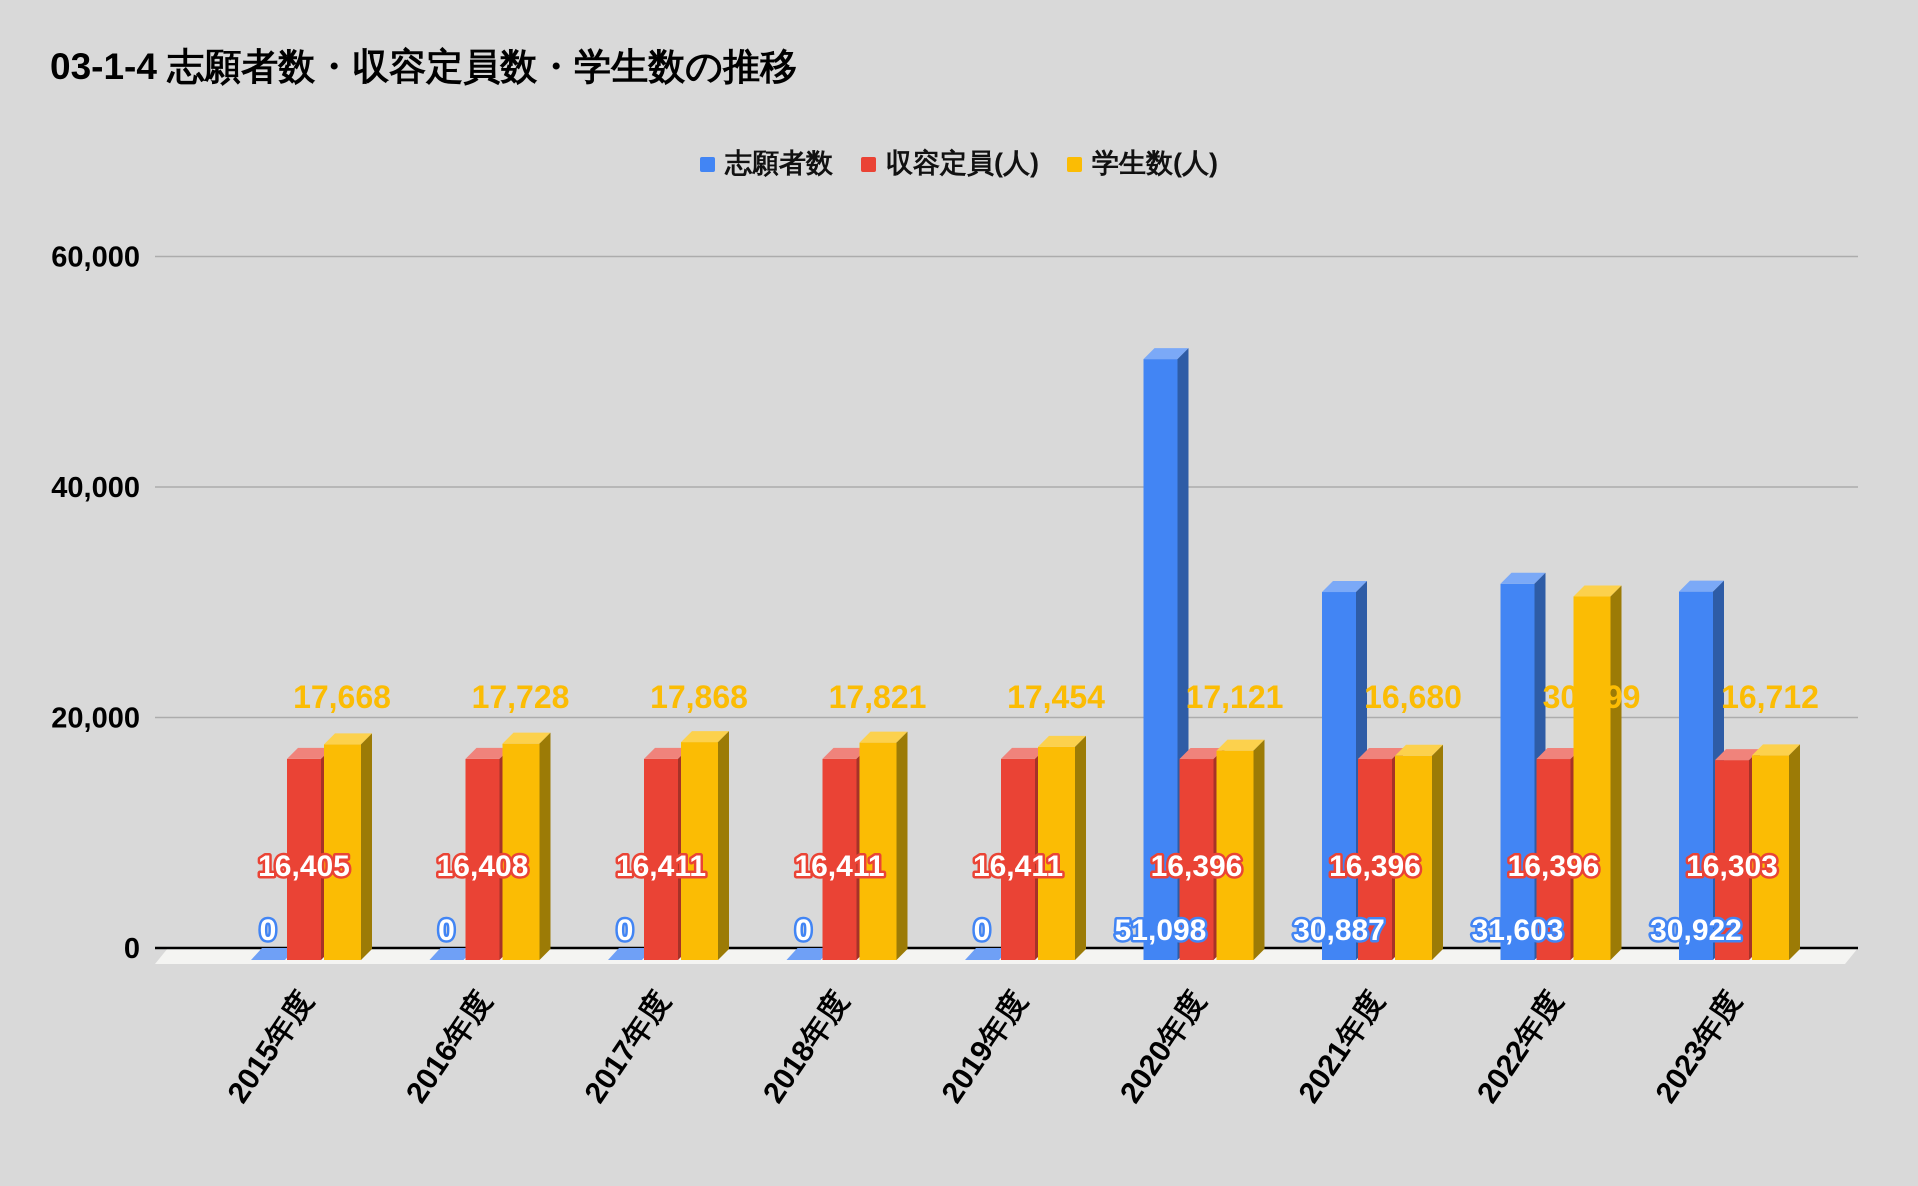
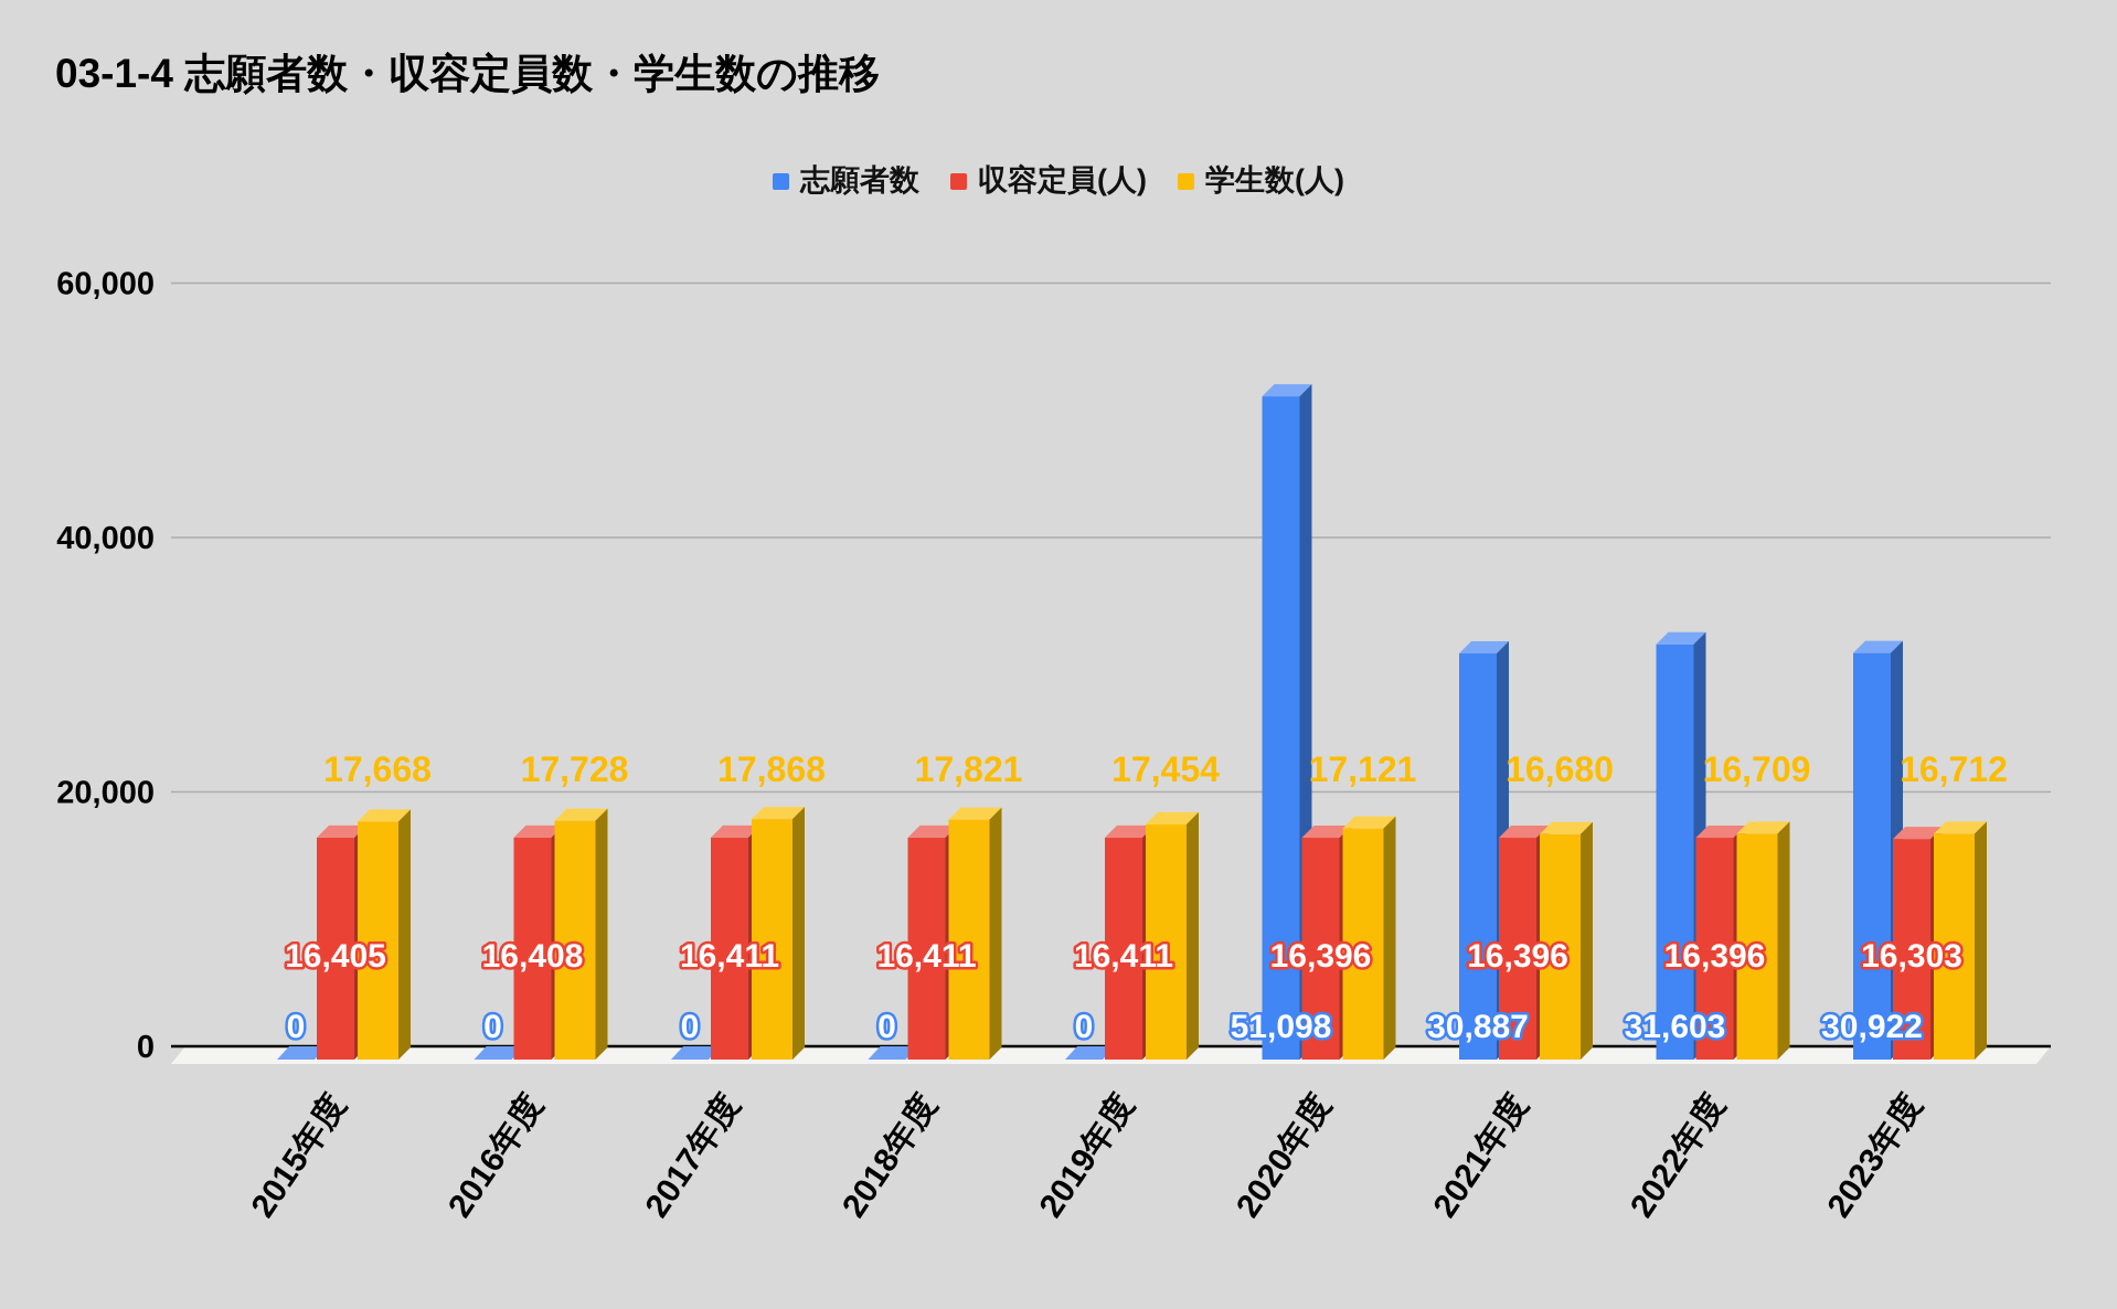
学生数(人)/2022年度: 30,499 -> 16,709
